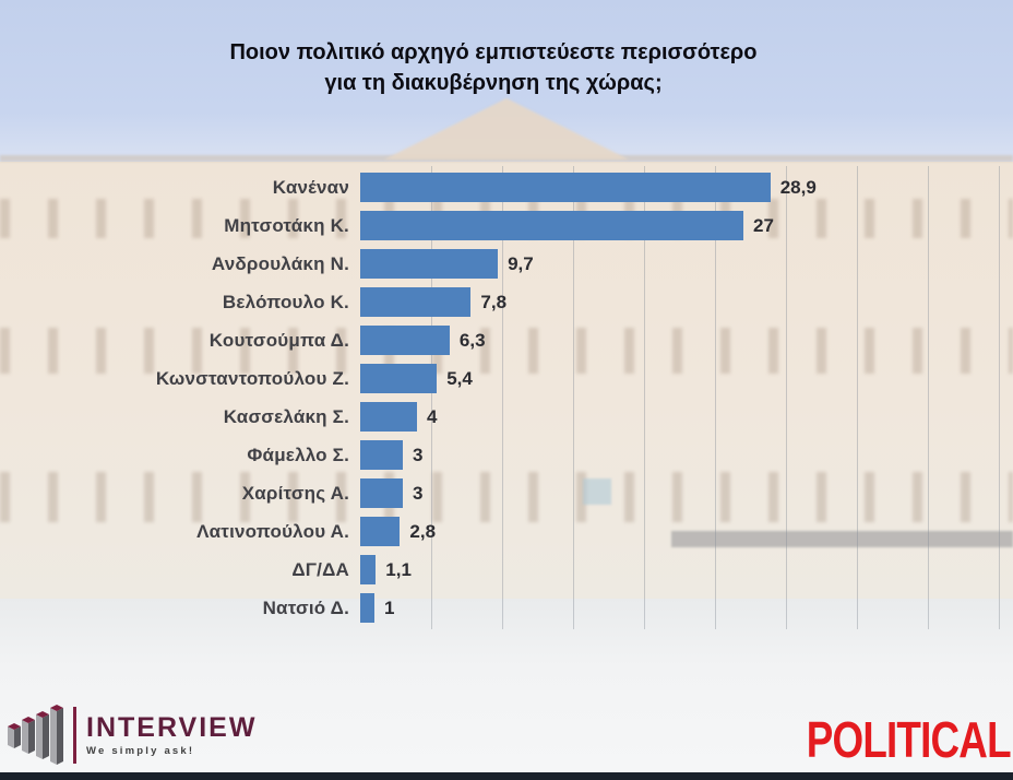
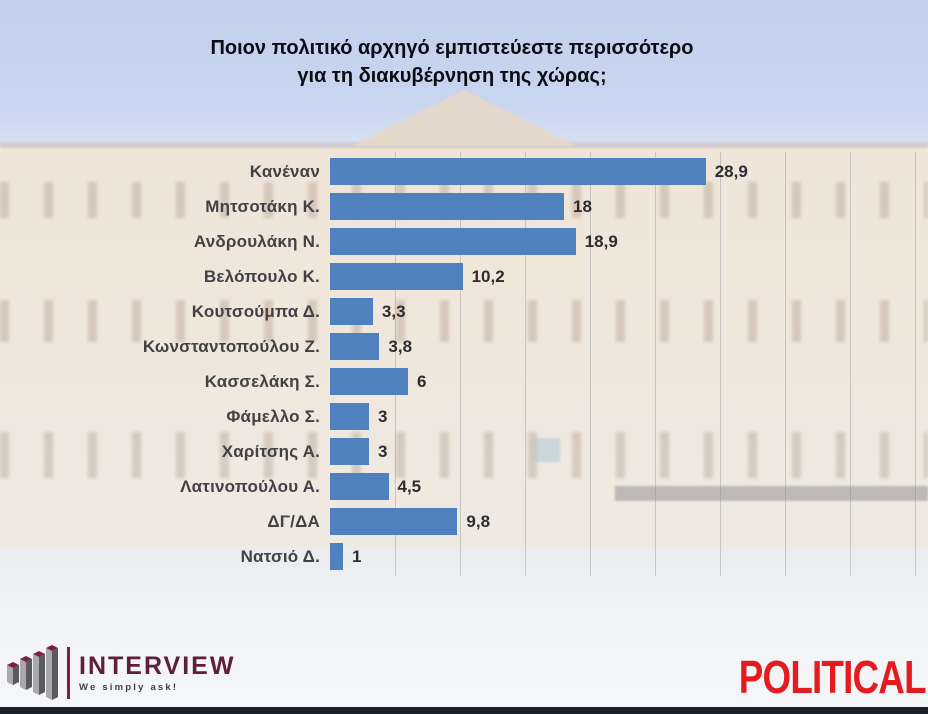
Μητσοτάκη Κ.: 27 -> 18
Ανδρουλάκη Ν.: 9,7 -> 18,9
Βελόπουλο Κ.: 7,8 -> 10,2
Κουτσούμπα Δ.: 6,3 -> 3,3
Κωνσταντοπούλου Ζ.: 5,4 -> 3,8
Κασσελάκη Σ.: 4 -> 6
Λατινοπούλου Α.: 2,8 -> 4,5
ΔΓ/ΔΑ: 1,1 -> 9,8
